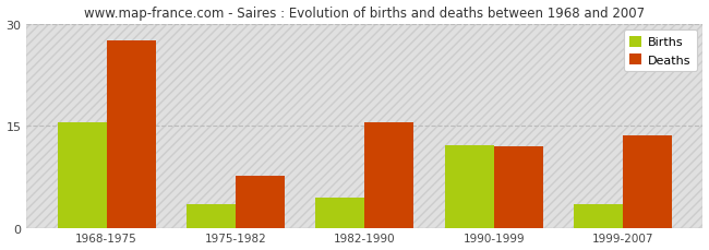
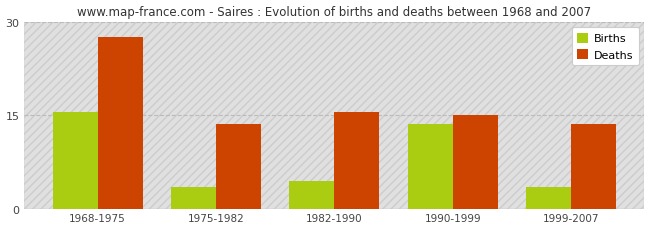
Deaths/1975-1982: 7.6 -> 13.5
Births/1990-1999: 12.2 -> 13.5
Deaths/1990-1999: 12.0 -> 15.0
